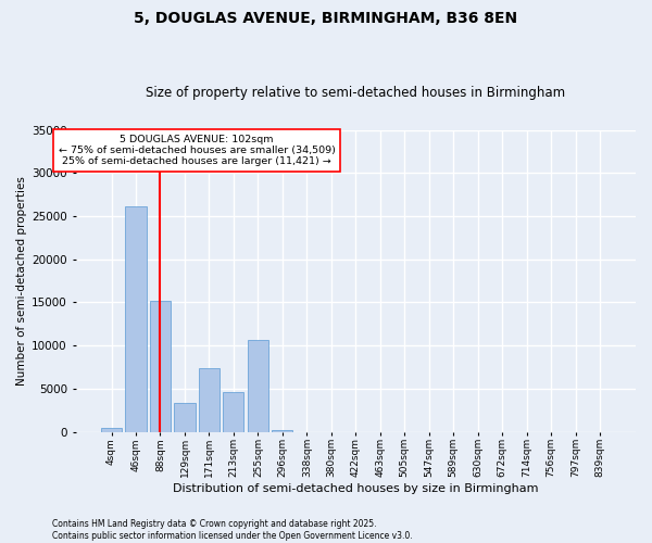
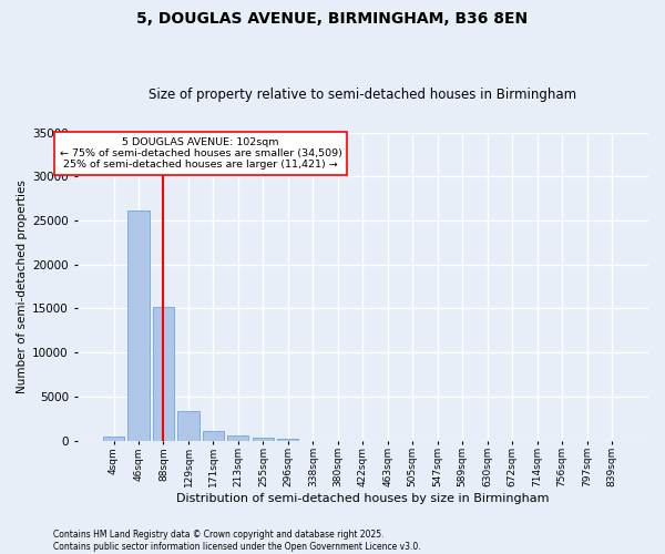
171sqm: 7400 -> 1100
213sqm: 4600 -> 600
255sqm: 10600 -> 400
